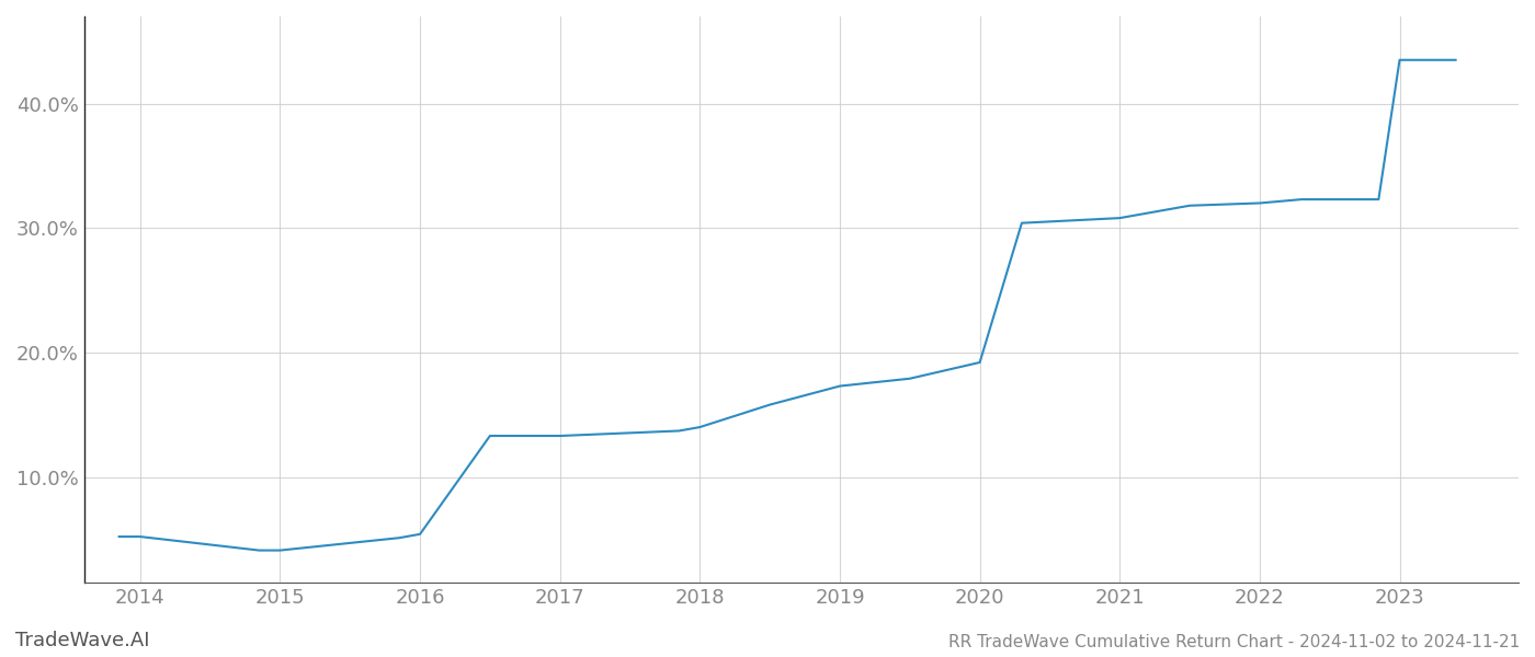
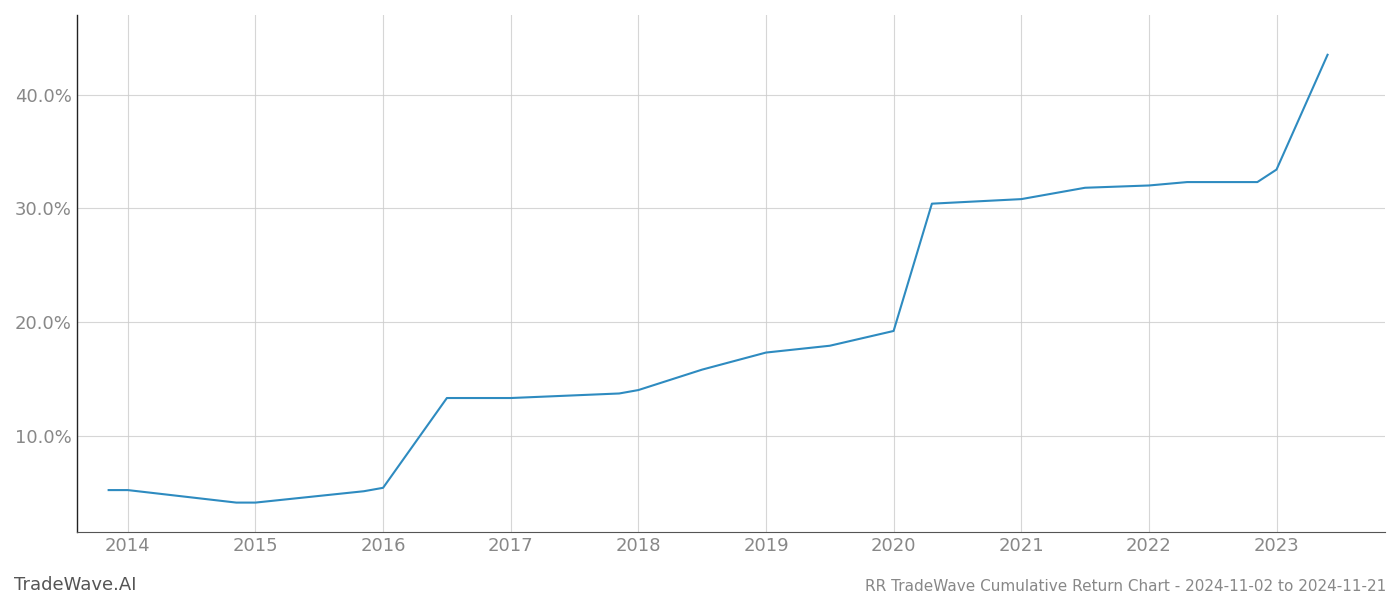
2023: 43.5% -> 33.4%
